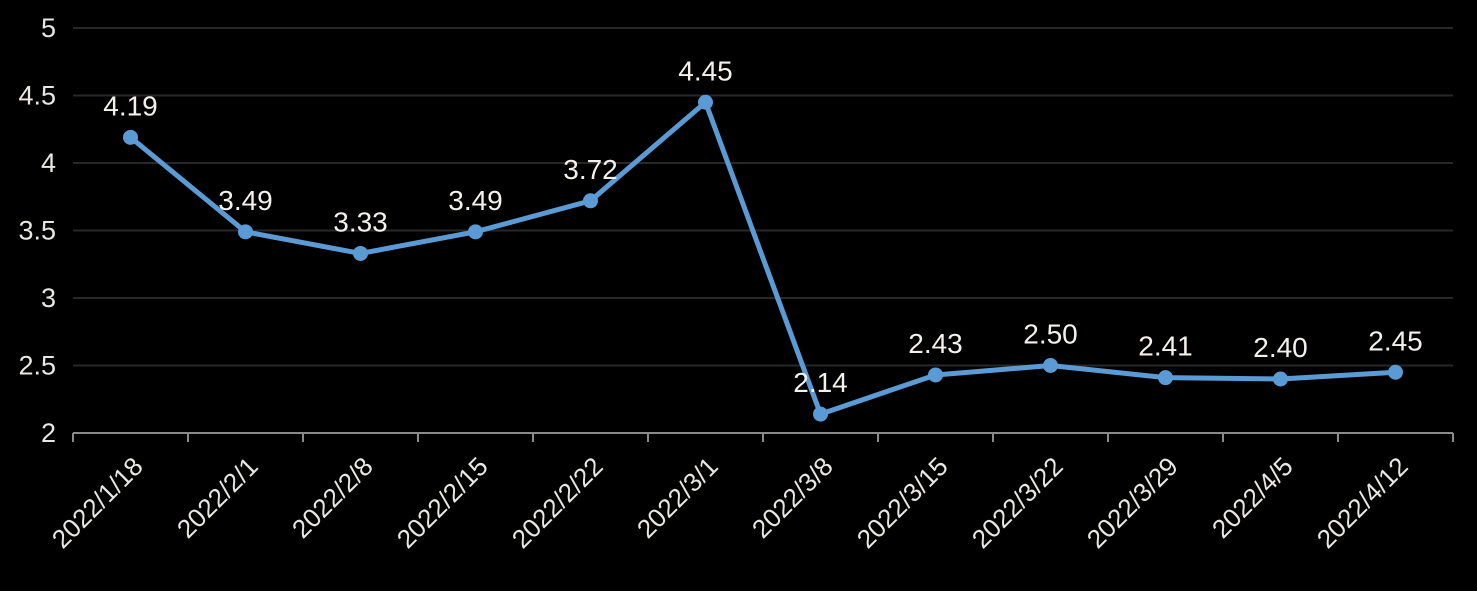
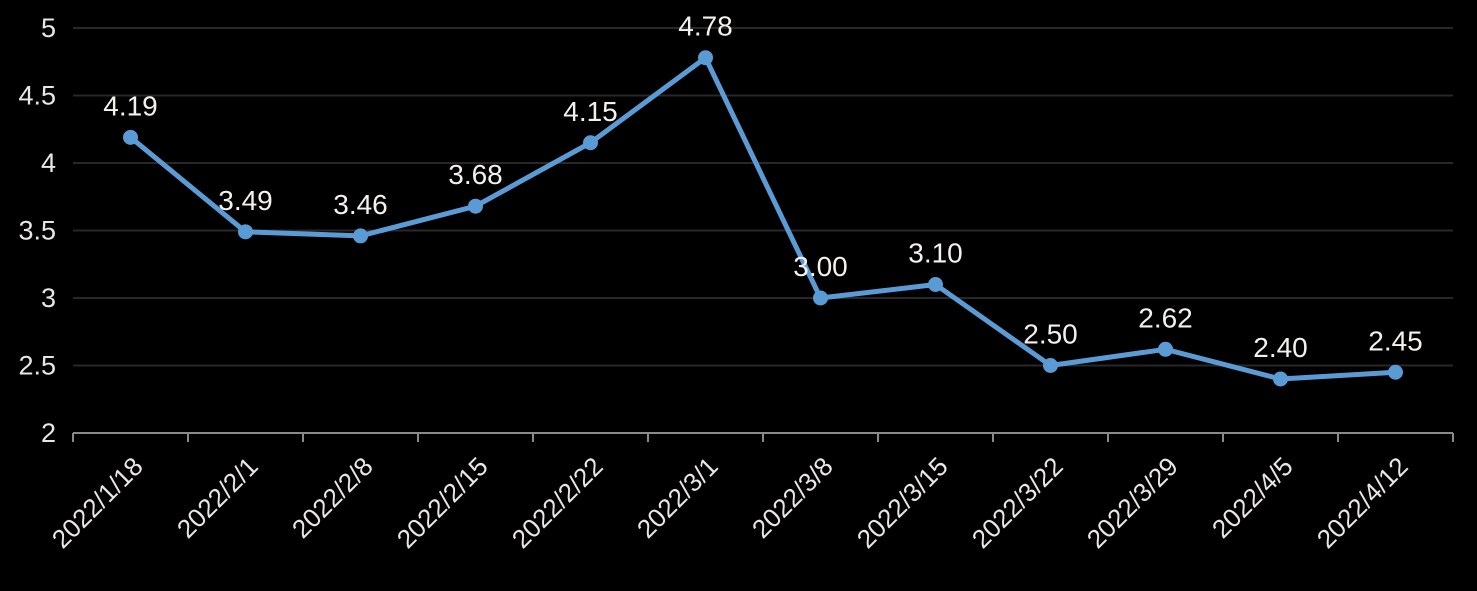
2022/2/8: 3.33 -> 3.46
2022/2/15: 3.49 -> 3.68
2022/2/22: 3.72 -> 4.15
2022/3/1: 4.45 -> 4.78
2022/3/8: 2.14 -> 3.00
2022/3/15: 2.43 -> 3.10
2022/3/29: 2.41 -> 2.62
